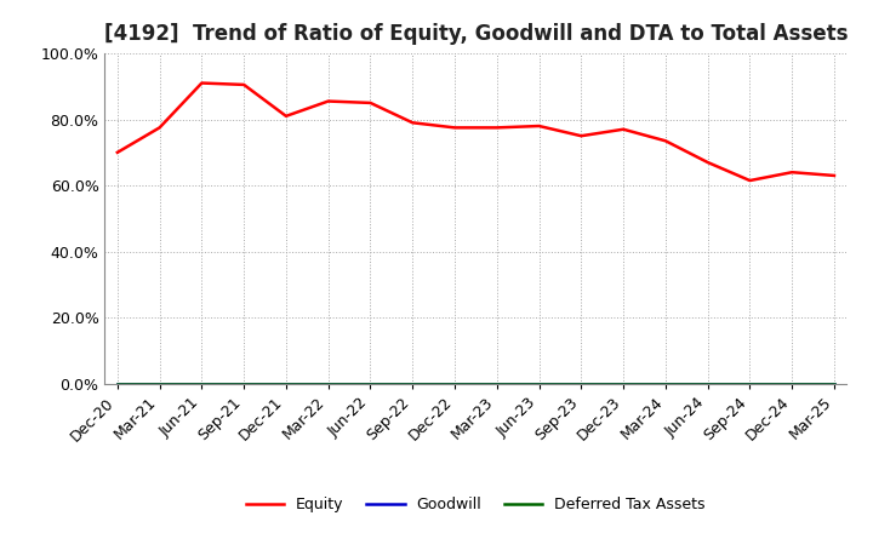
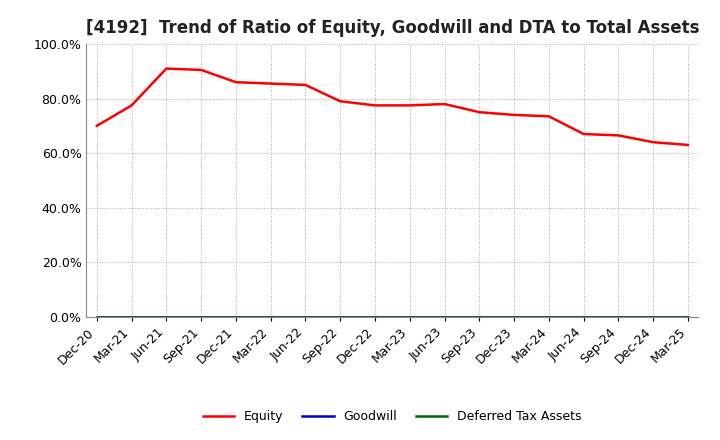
Equity/Dec-21: 81.0% -> 86.0%
Equity/Dec-23: 77.0% -> 74.0%
Equity/Sep-24: 61.5% -> 66.5%
